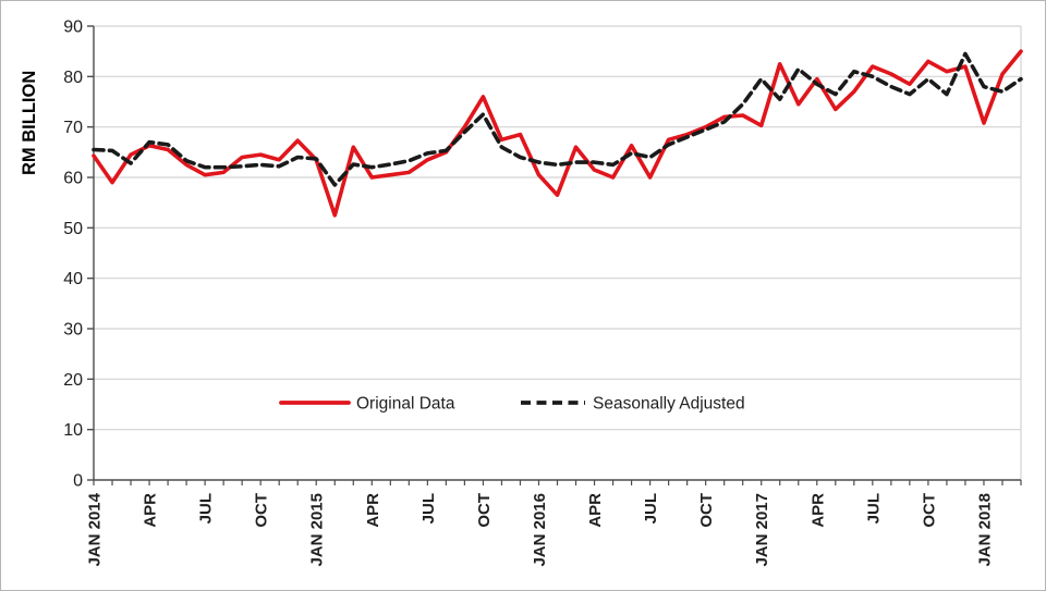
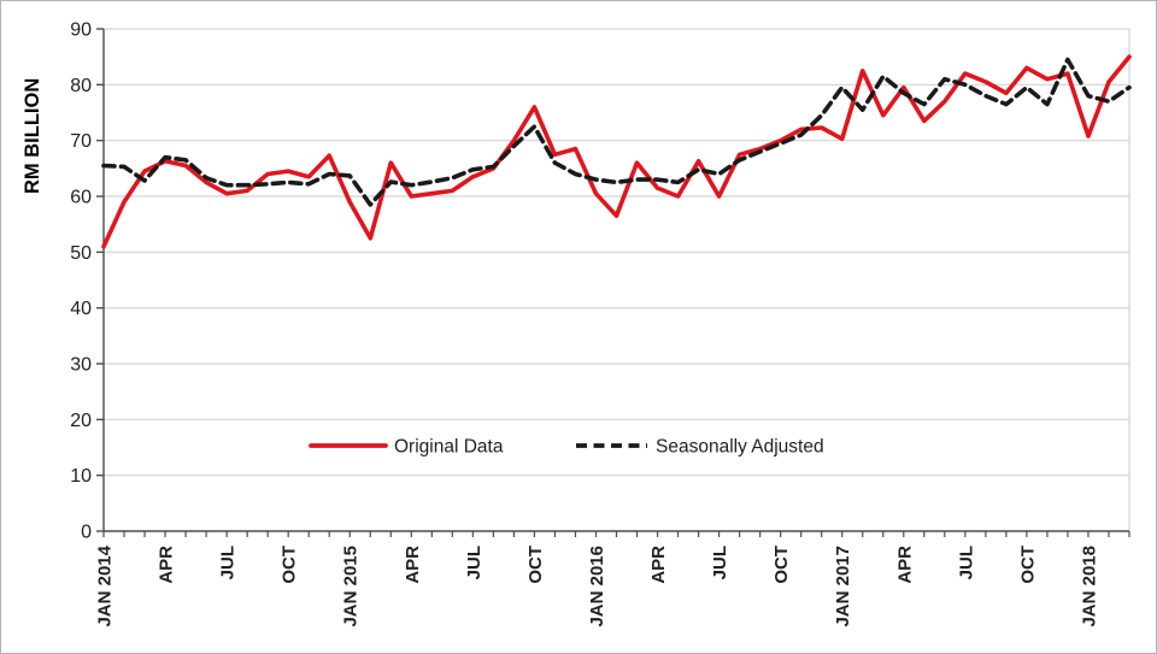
Original Data/JAN 2014: 64 -> 51
Original Data/JAN 2015: 64 -> 59
